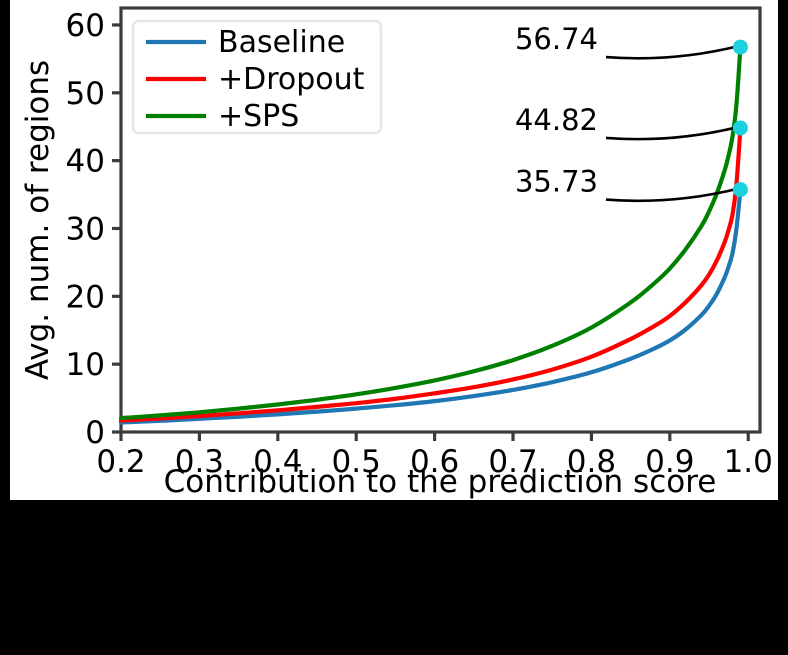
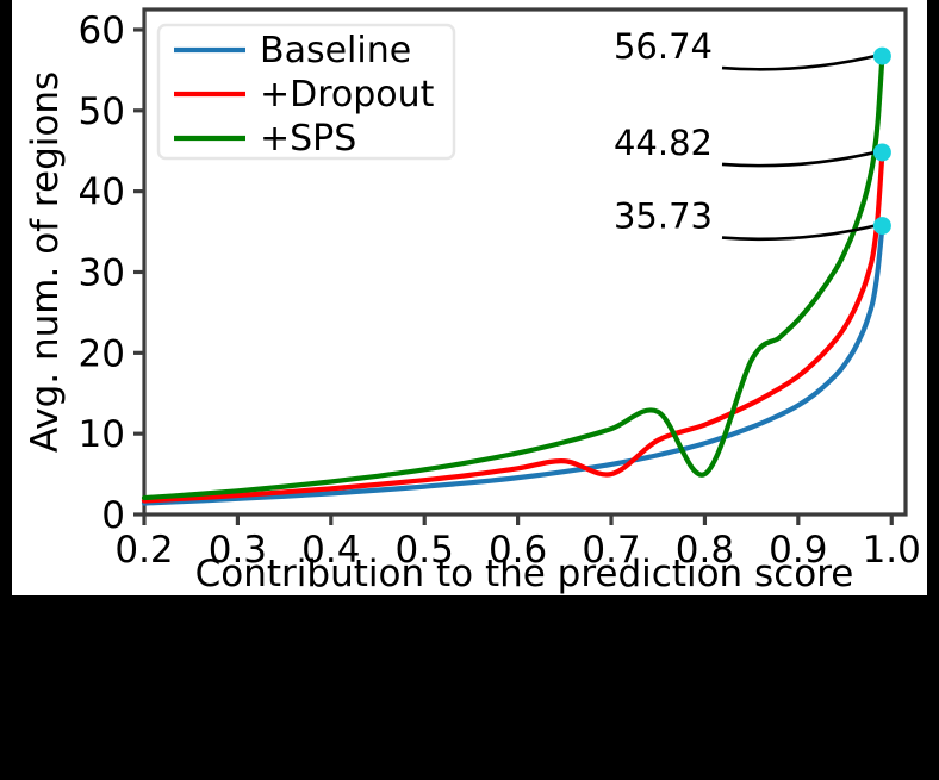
+Dropout/0.7: 8 -> 5
+SPS/0.8: 15 -> 5
